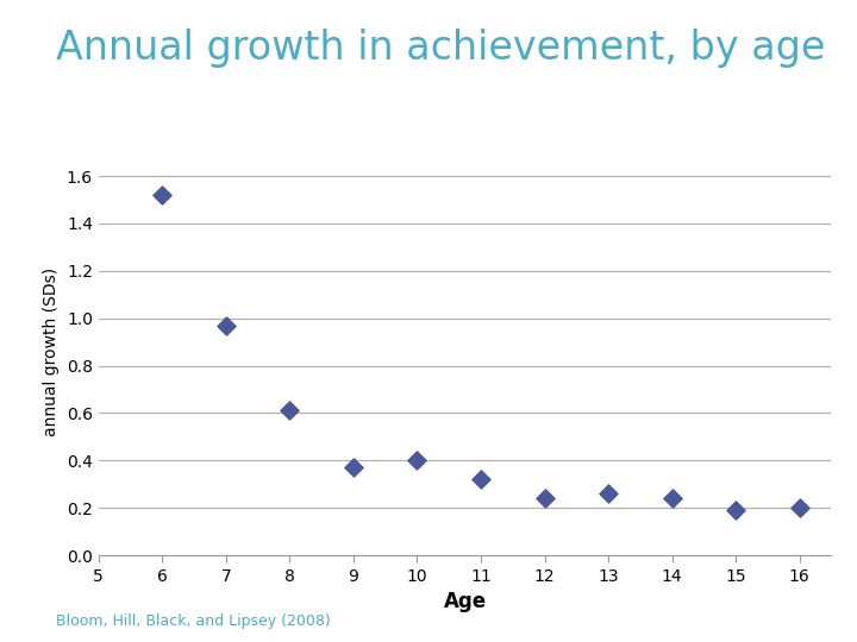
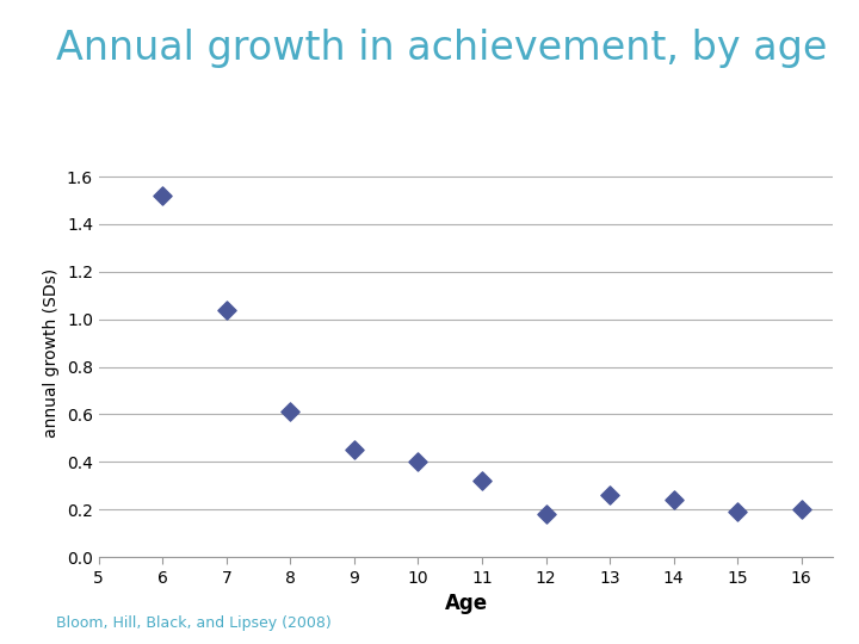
7: 0.97 -> 1.04
9: 0.37 -> 0.45
12: 0.24 -> 0.18
